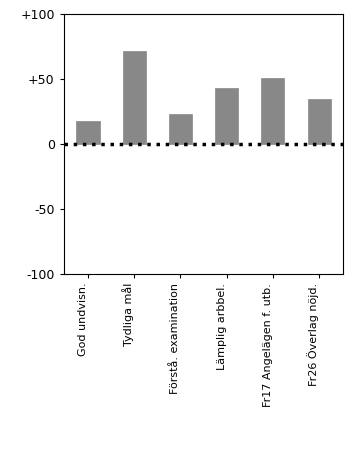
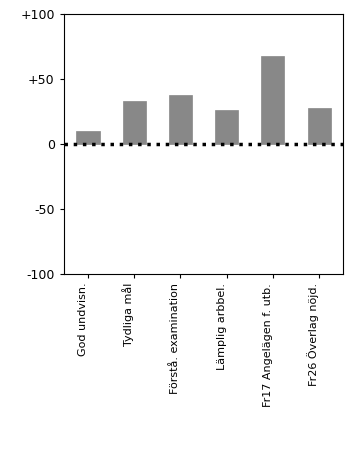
God undvisn.: 18 -> 10
Tydliga mål: 72 -> 33
Förstå. examination: 23 -> 38
Lämplig arbbel.: 43 -> 26
Fr17 Angelägen f. utb.: 51 -> 68
Fr26 Överlag nöjd.: 35 -> 28
